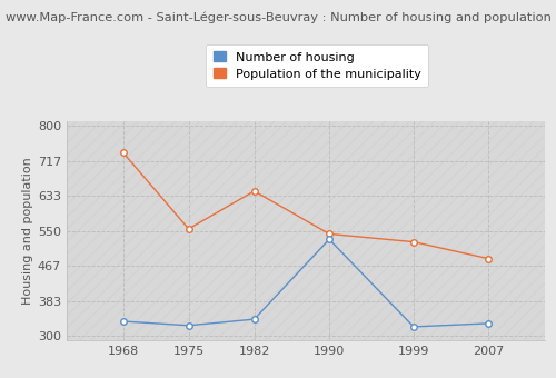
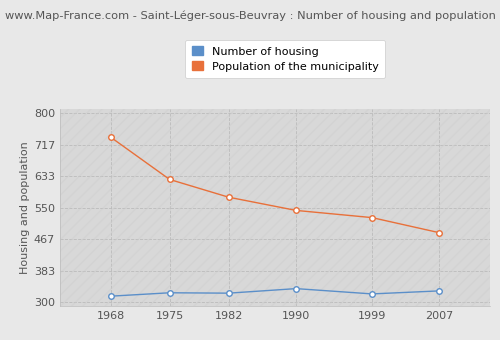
Number of housing/1968: 335 -> 316
Population of the municipality/1975: 555 -> 625
Number of housing/1982: 340 -> 324
Population of the municipality/1982: 645 -> 578
Number of housing/1990: 530 -> 336
